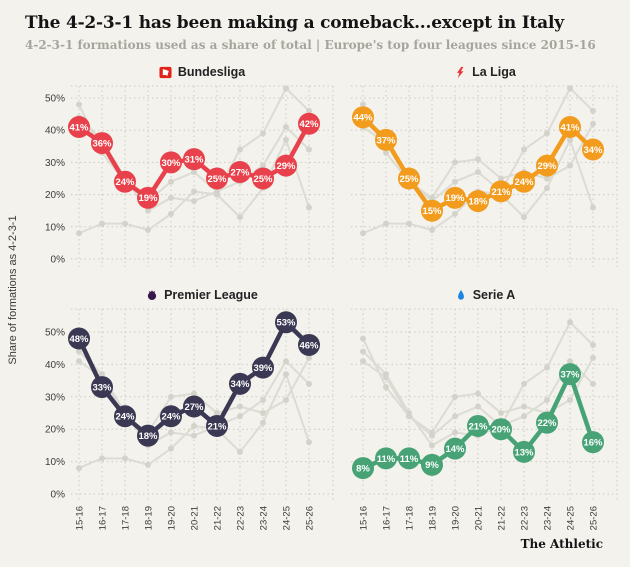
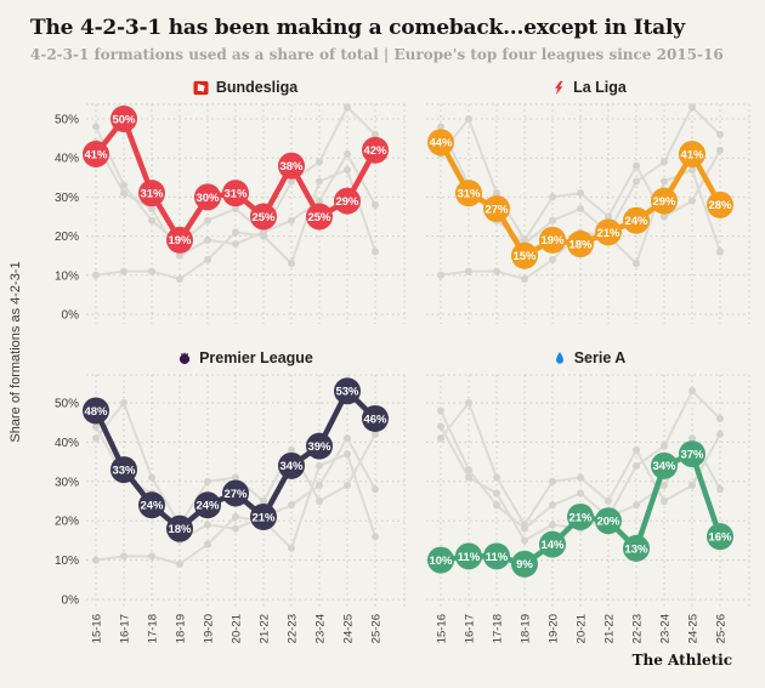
Serie A/15-16: 8% -> 10%
Bundesliga/16-17: 36% -> 50%
La Liga/16-17: 37% -> 31%
Bundesliga/17-18: 24% -> 31%
La Liga/17-18: 25% -> 27%
Bundesliga/22-23: 27% -> 38%
Serie A/23-24: 22% -> 34%
La Liga/25-26: 34% -> 28%
